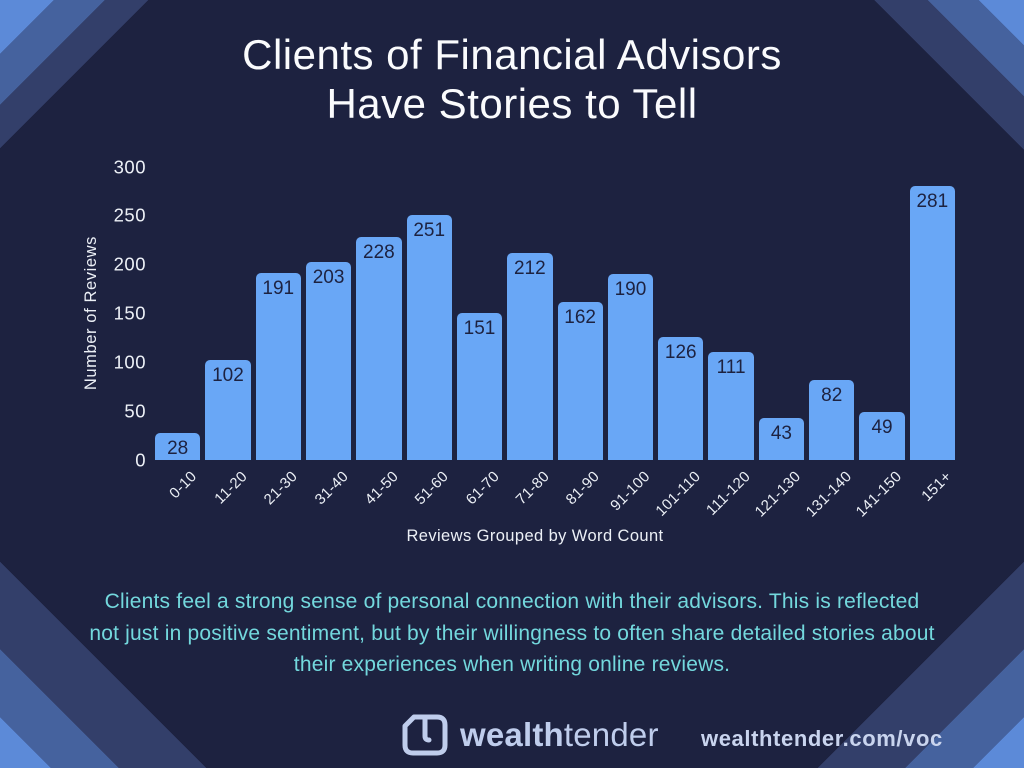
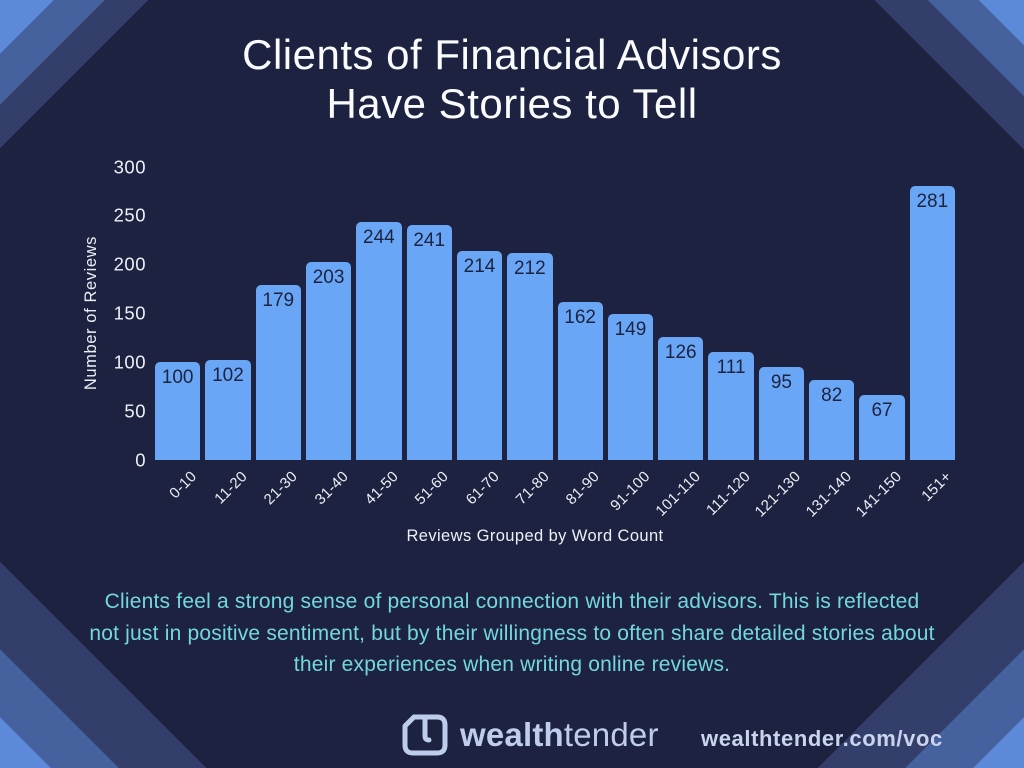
0-10: 28 -> 100
21-30: 191 -> 179
41-50: 228 -> 244
51-60: 251 -> 241
61-70: 151 -> 214
91-100: 190 -> 149
121-130: 43 -> 95
141-150: 49 -> 67
